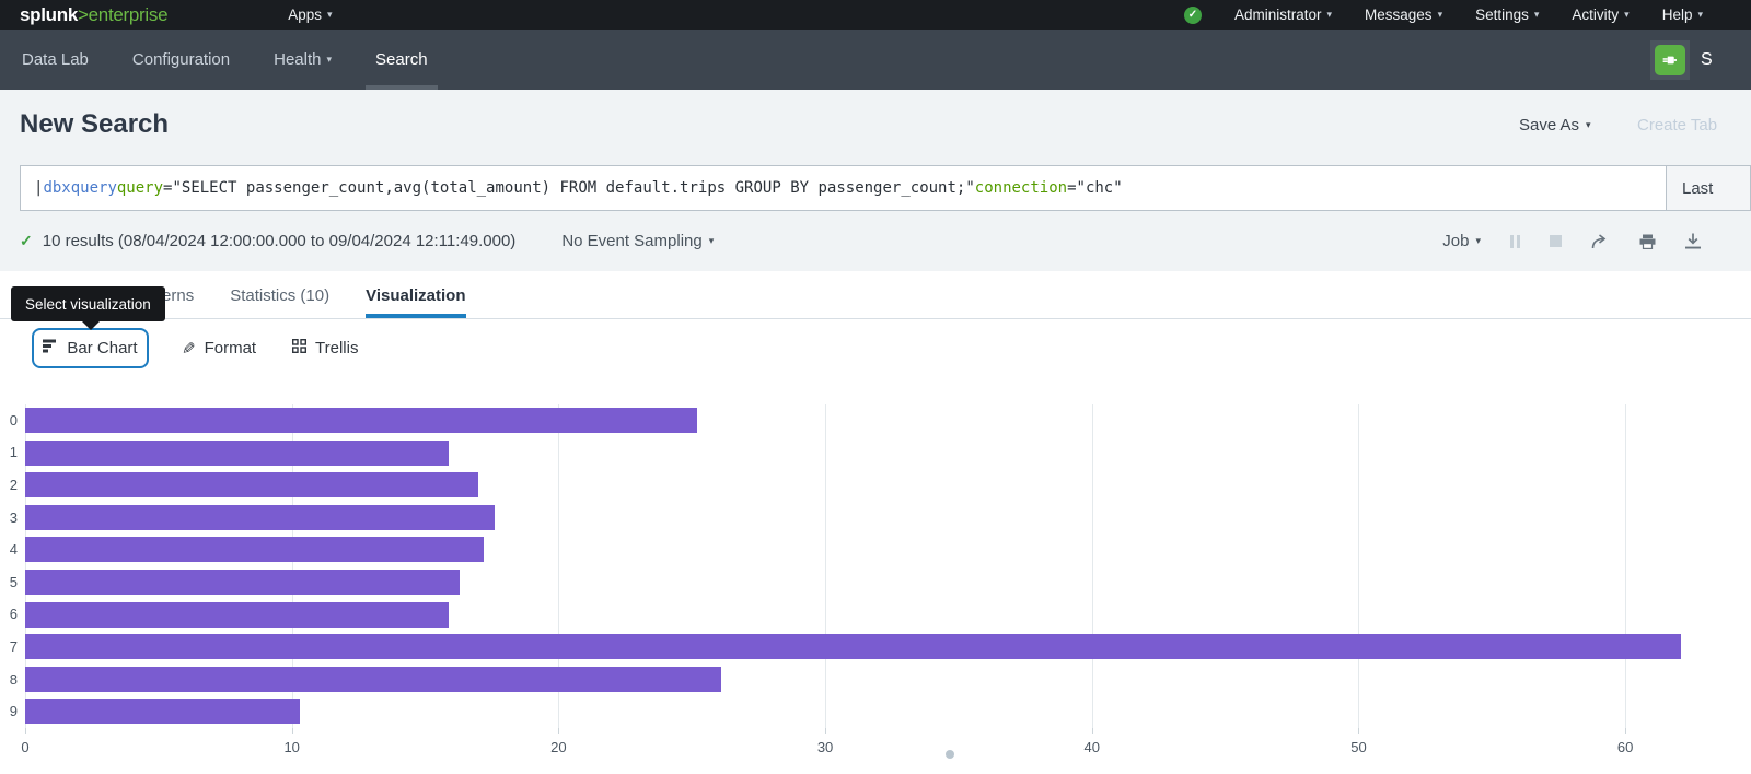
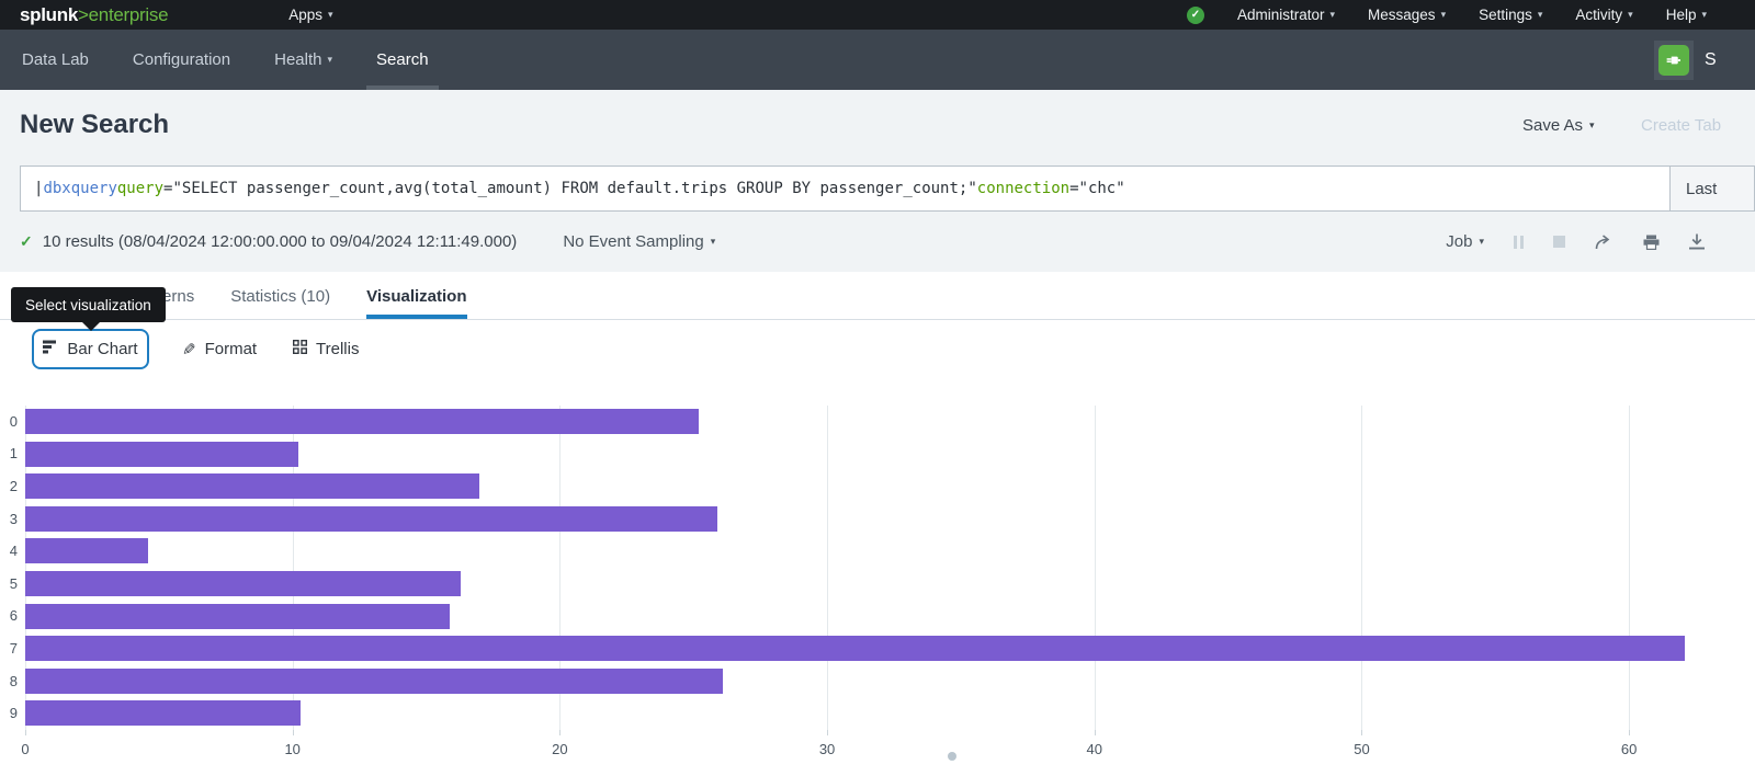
1: 15.9 -> 10.2
3: 17.6 -> 25.9
4: 17.2 -> 4.6
